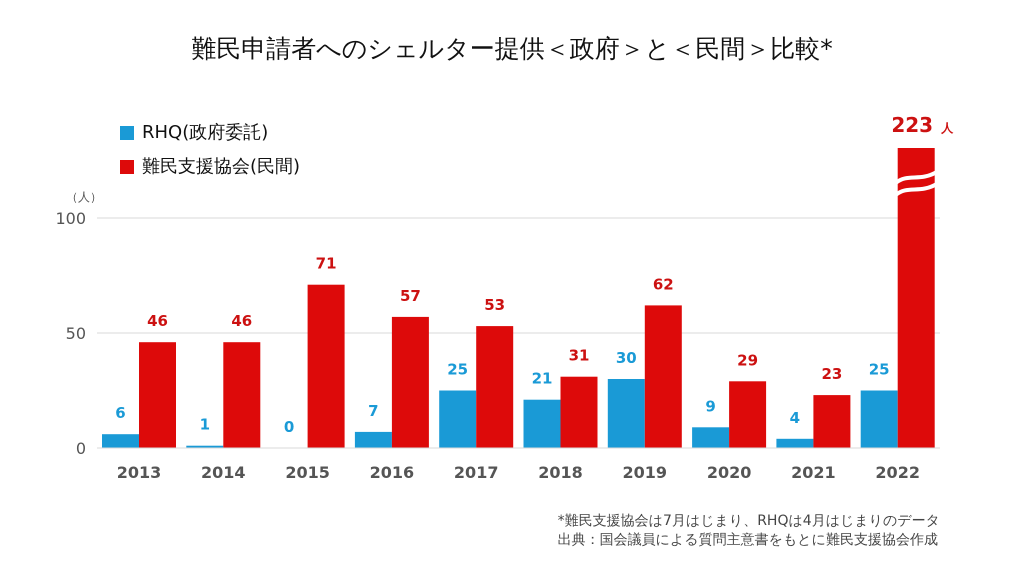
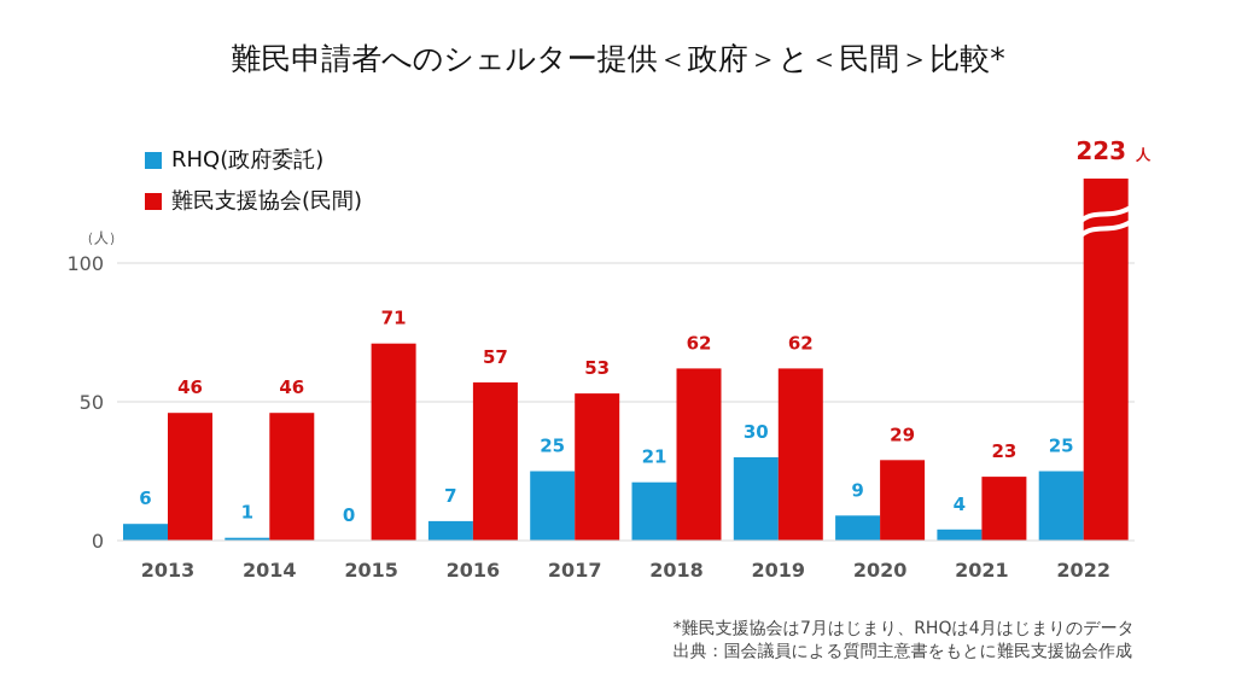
難民支援協会(民間)/2018: 31 -> 62
